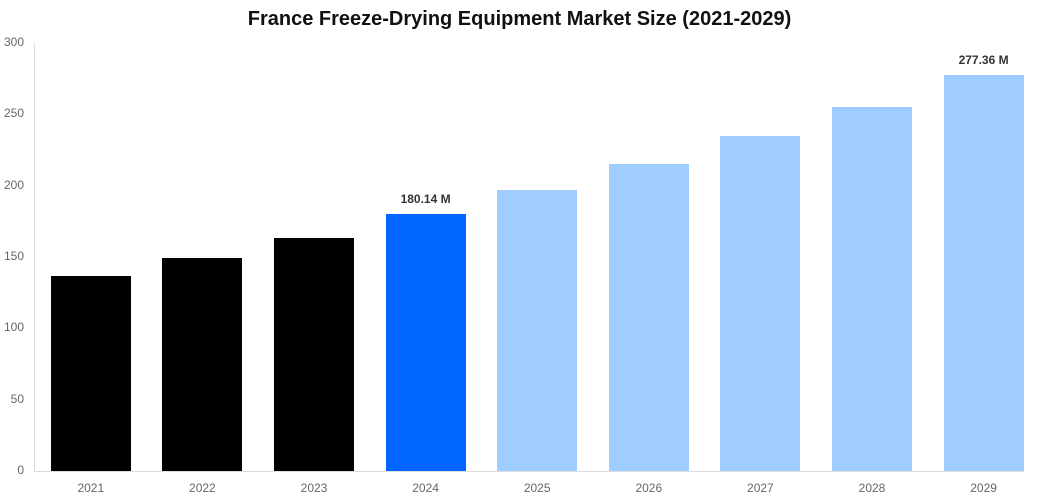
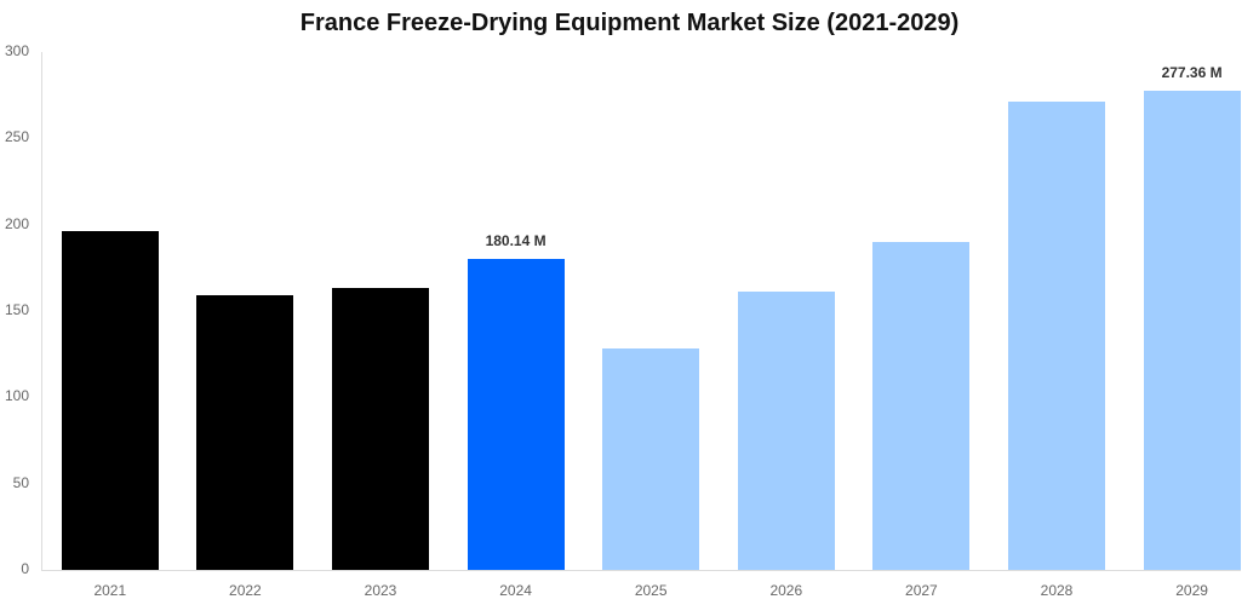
2021: 137 -> 196
2022: 149 -> 159
2025: 197 -> 128
2026: 215 -> 161
2027: 235 -> 190
2028: 255 -> 271
